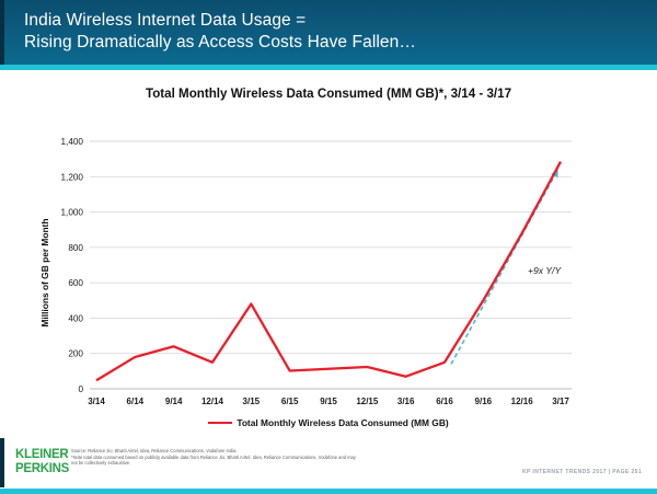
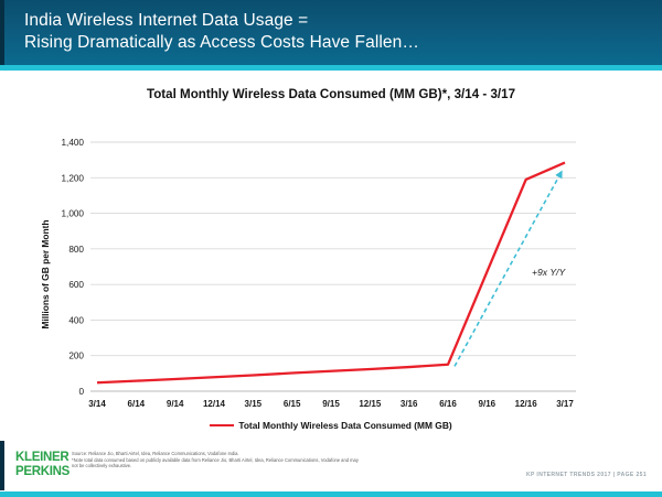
6/14: 180 -> 60
9/14: 240 -> 70
12/14: 150 -> 80
3/15: 480 -> 90
3/16: 70 -> 140
9/16: 500 -> 670
12/16: 880 -> 1190
